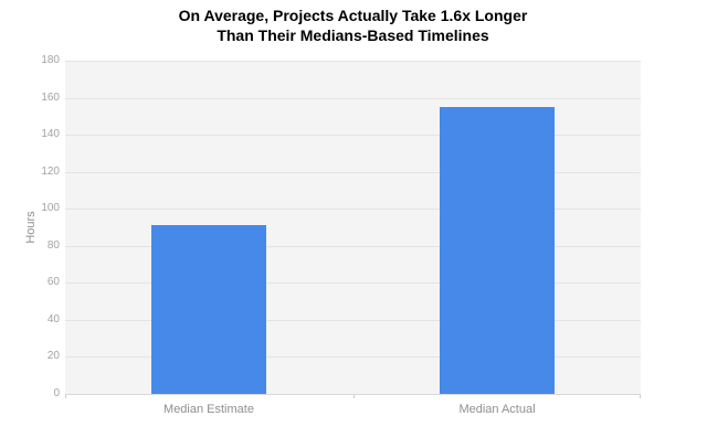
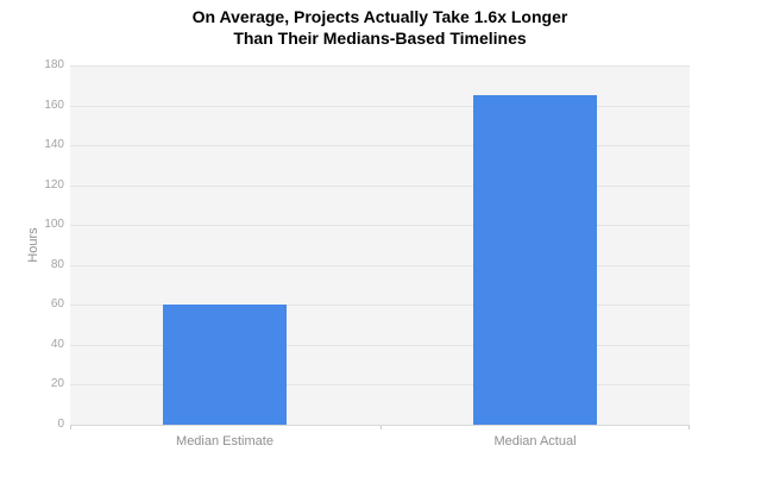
Median Estimate: 91 -> 60
Median Actual: 155 -> 165
